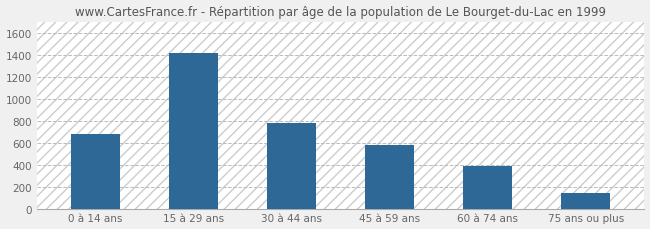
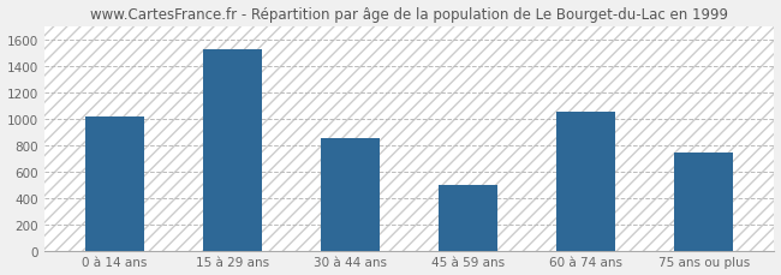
0 à 14 ans: 680 -> 1010
15 à 29 ans: 1420 -> 1520
30 à 44 ans: 780 -> 850
45 à 59 ans: 580 -> 500
60 à 74 ans: 390 -> 1050
75 ans ou plus: 140 -> 740
